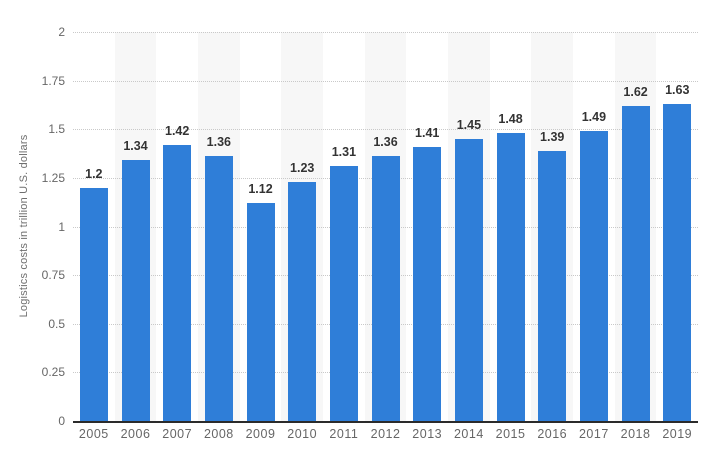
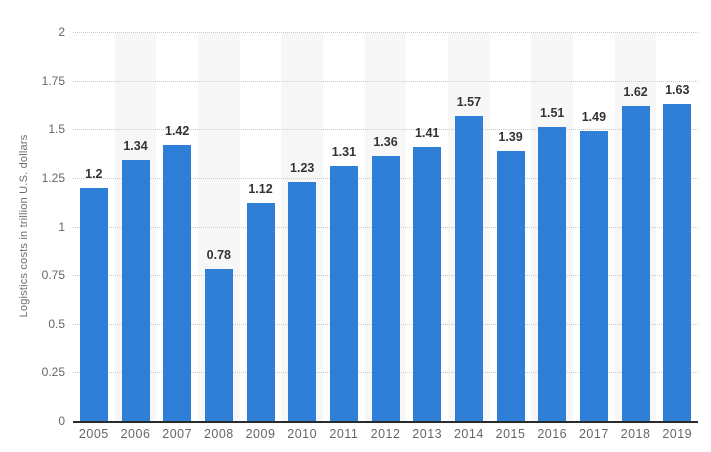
2008: 1.36 -> 0.78
2014: 1.45 -> 1.57
2015: 1.48 -> 1.39
2016: 1.39 -> 1.51
